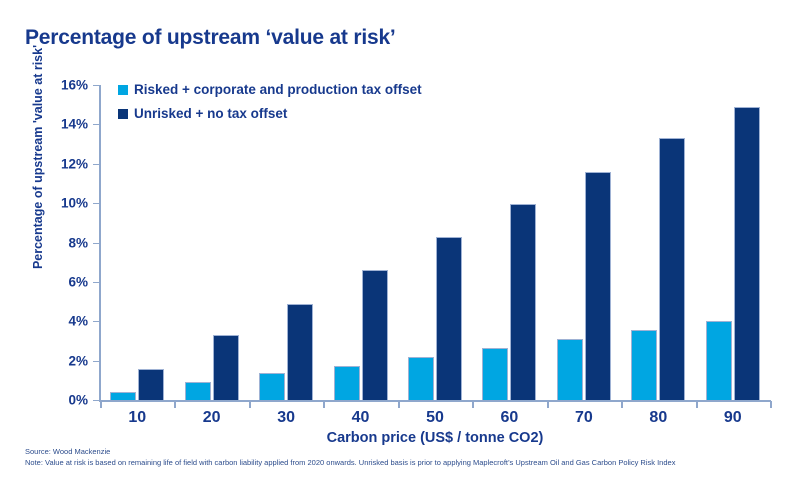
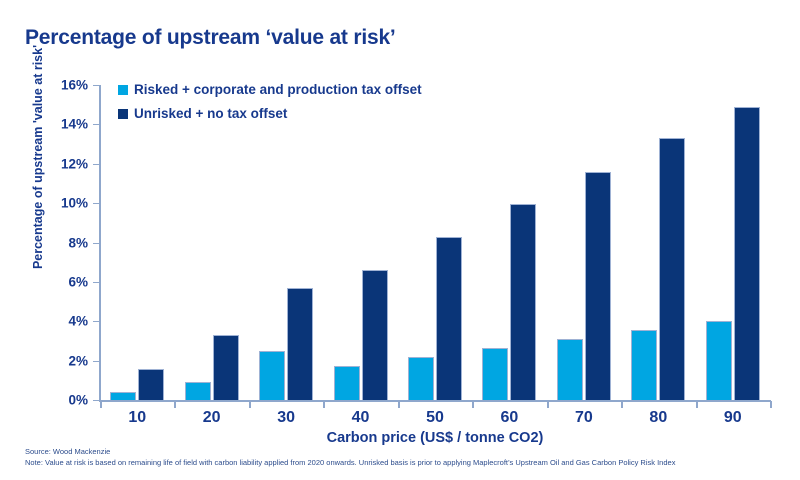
Risked + corporate and production tax offset/30: 1.4% -> 2.5%
Unrisked + no tax offset/30: 4.9% -> 5.7%
